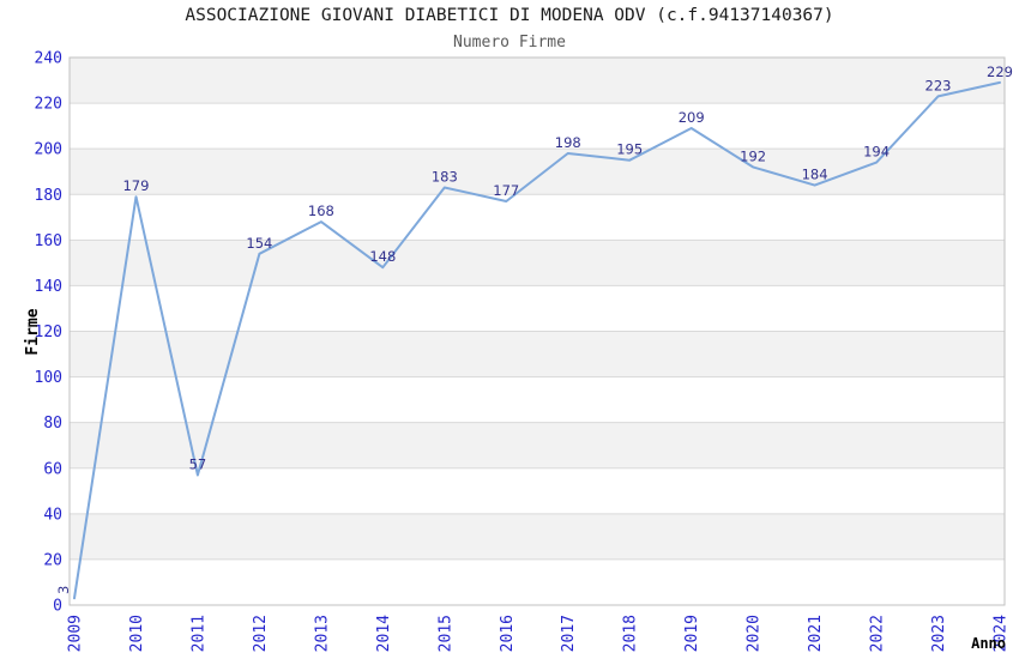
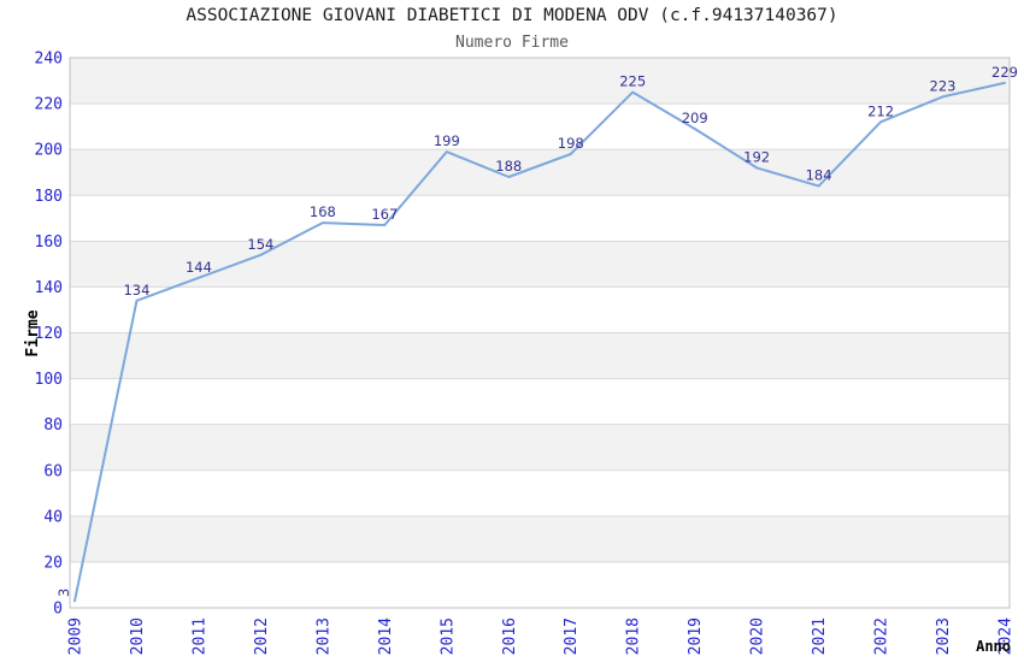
2010: 179 -> 134
2011: 57 -> 144
2014: 148 -> 167
2015: 183 -> 199
2016: 177 -> 188
2018: 195 -> 225
2022: 194 -> 212
